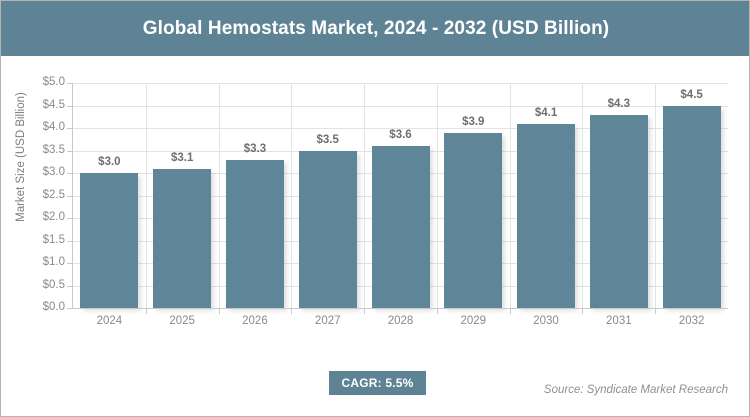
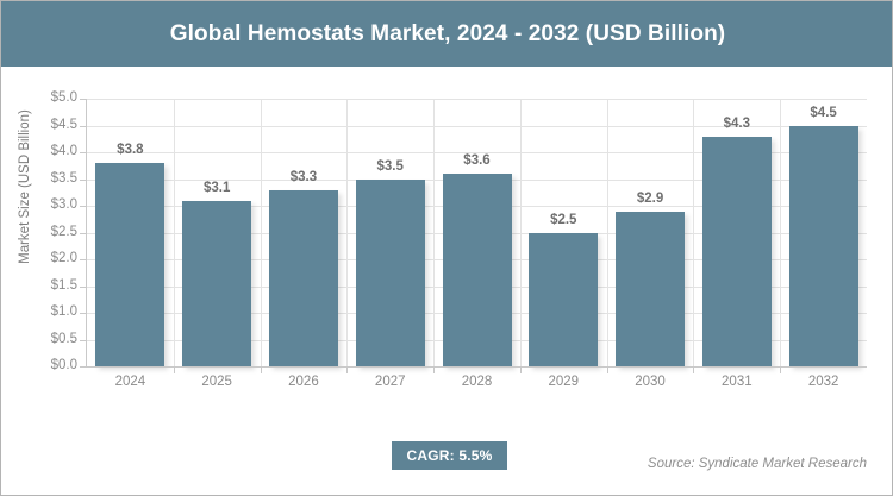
2024: $3.0 -> $3.8
2029: $3.9 -> $2.5
2030: $4.1 -> $2.9
